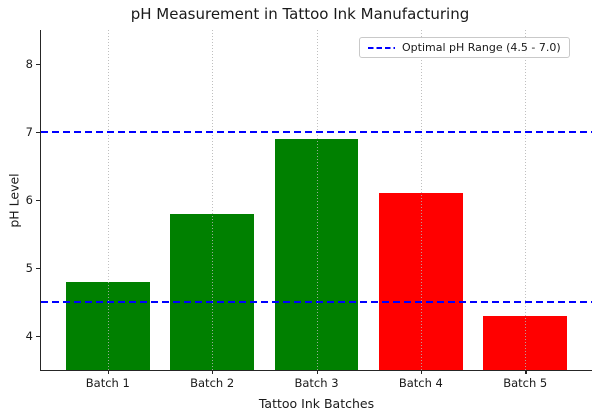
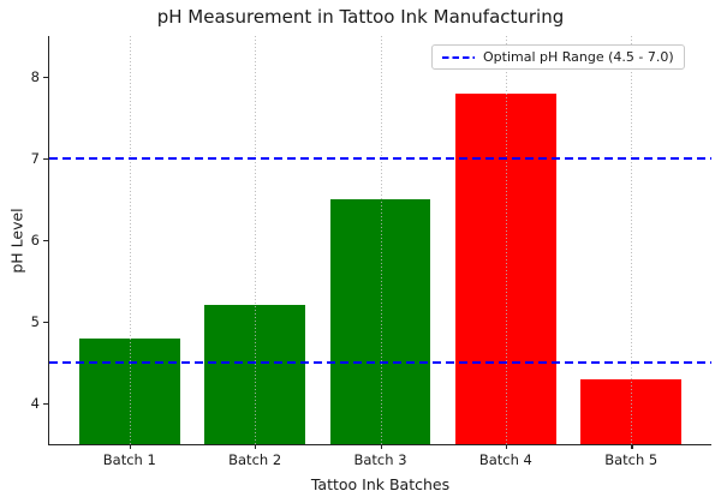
Batch 2: 5.8 -> 5.2
Batch 3: 6.9 -> 6.5
Batch 4: 6.1 -> 7.8
